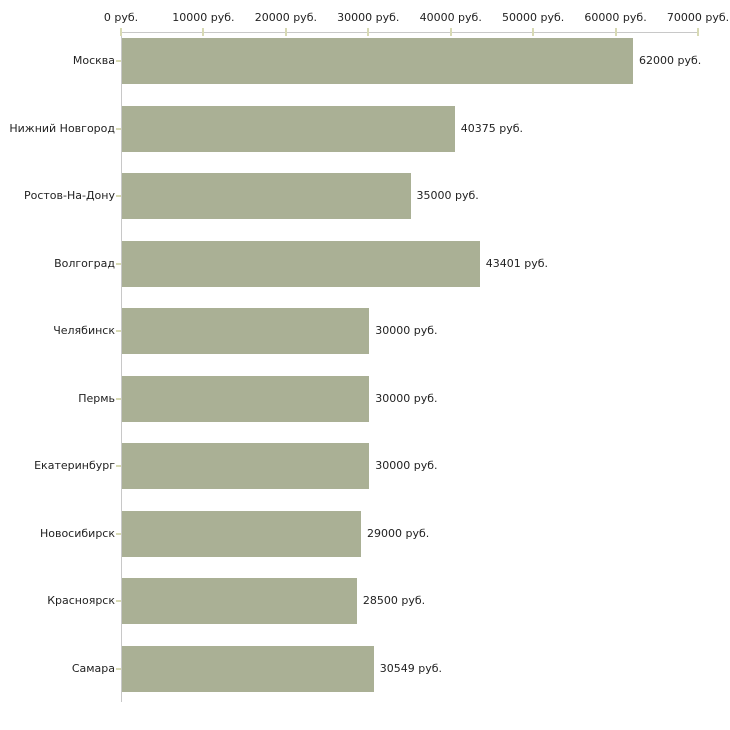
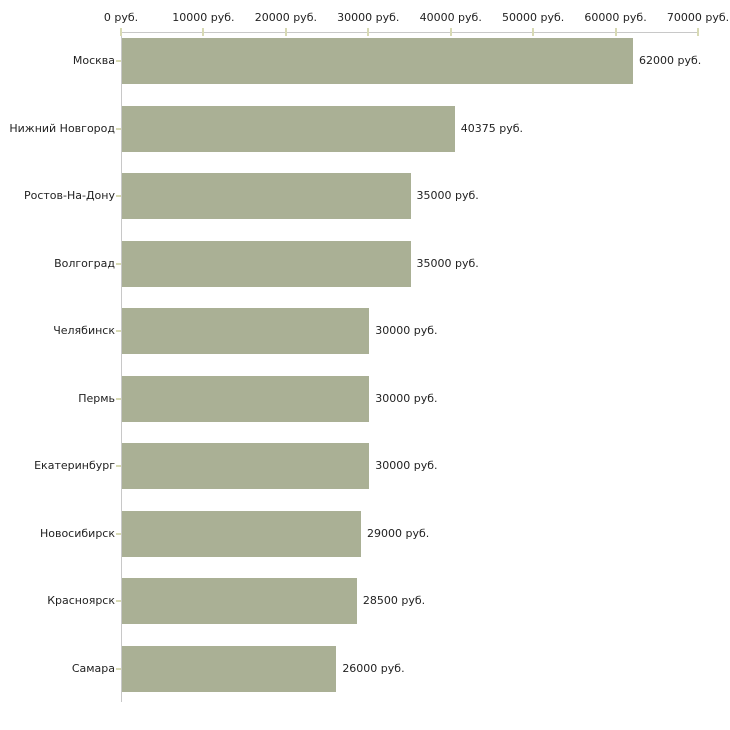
Волгоград: 43401 -> 35000
Самара: 30549 -> 26000
